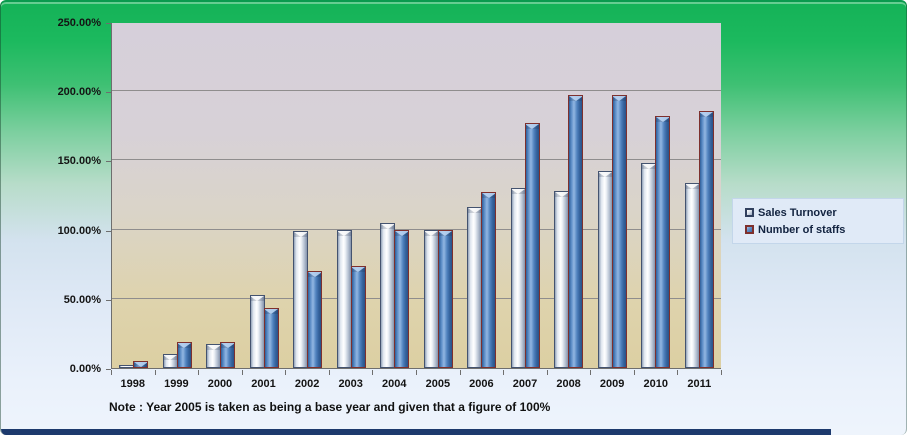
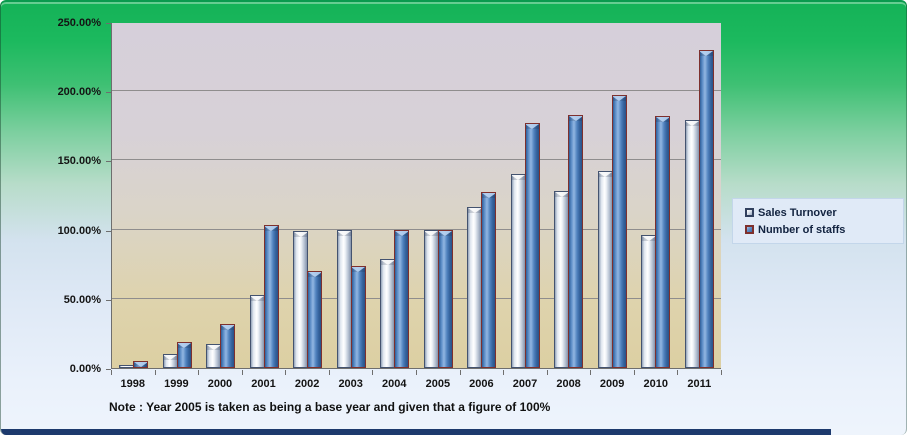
Number of staffs/2000: 19% -> 32%
Number of staffs/2001: 43% -> 103%
Sales Turnover/2004: 105% -> 79%
Sales Turnover/2007: 130% -> 140%
Number of staffs/2008: 197% -> 183%
Sales Turnover/2010: 148% -> 96%
Sales Turnover/2011: 134% -> 179%
Number of staffs/2011: 186% -> 230%
